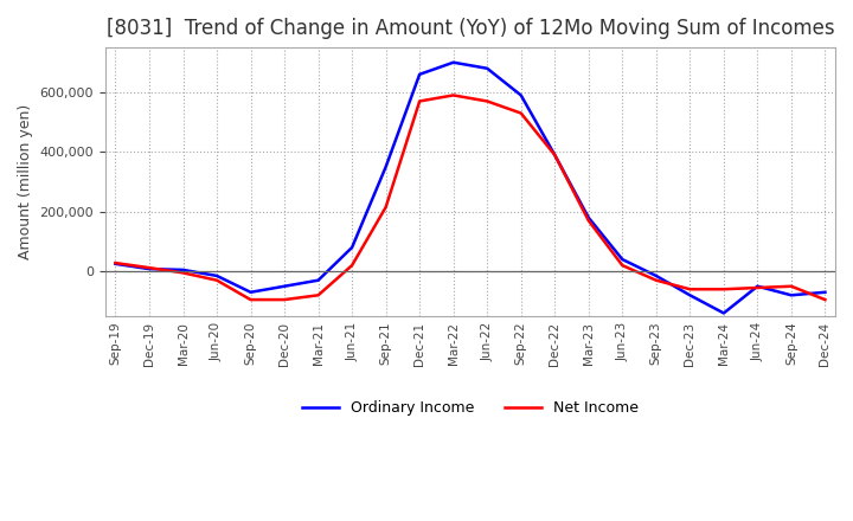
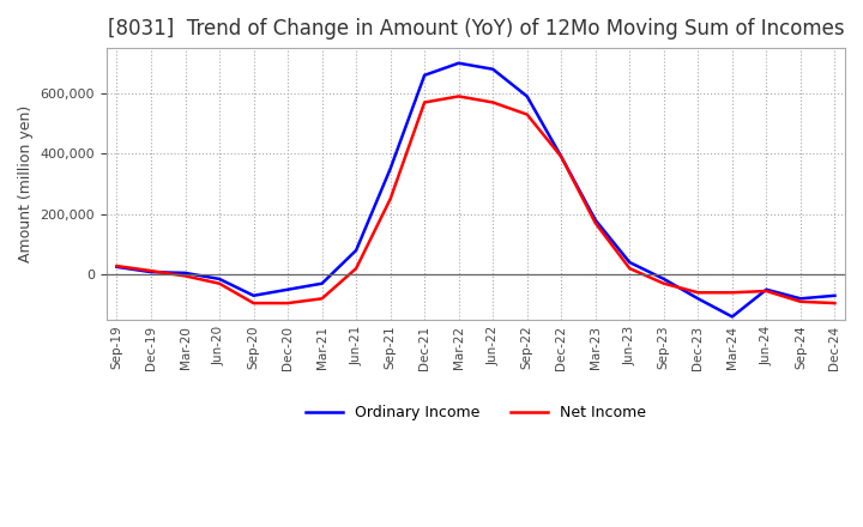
Net Income/Sep-21: 215,000 -> 250,000
Net Income/Sep-24: -50,000 -> -90,000
